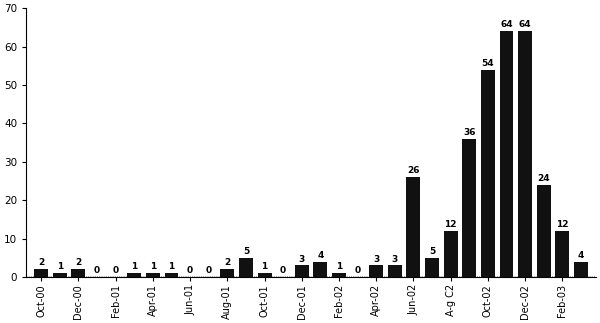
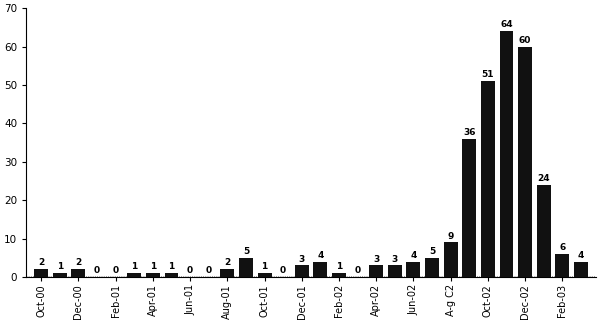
Jun-02: 26 -> 4
A-g C2: 12 -> 9
Oct-02: 54 -> 51
Dec-02: 64 -> 60
Feb-03: 12 -> 6
